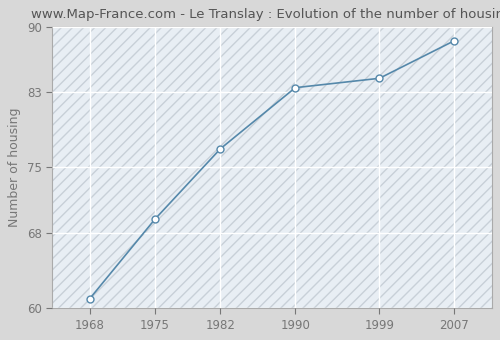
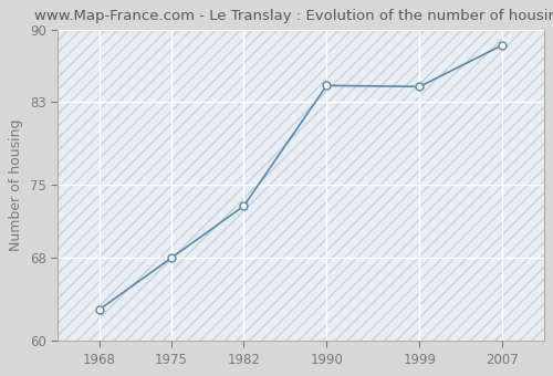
1968: 61.0 -> 63.0
1975: 69.5 -> 68.0
1982: 77.0 -> 73.0
1990: 83.5 -> 84.6
